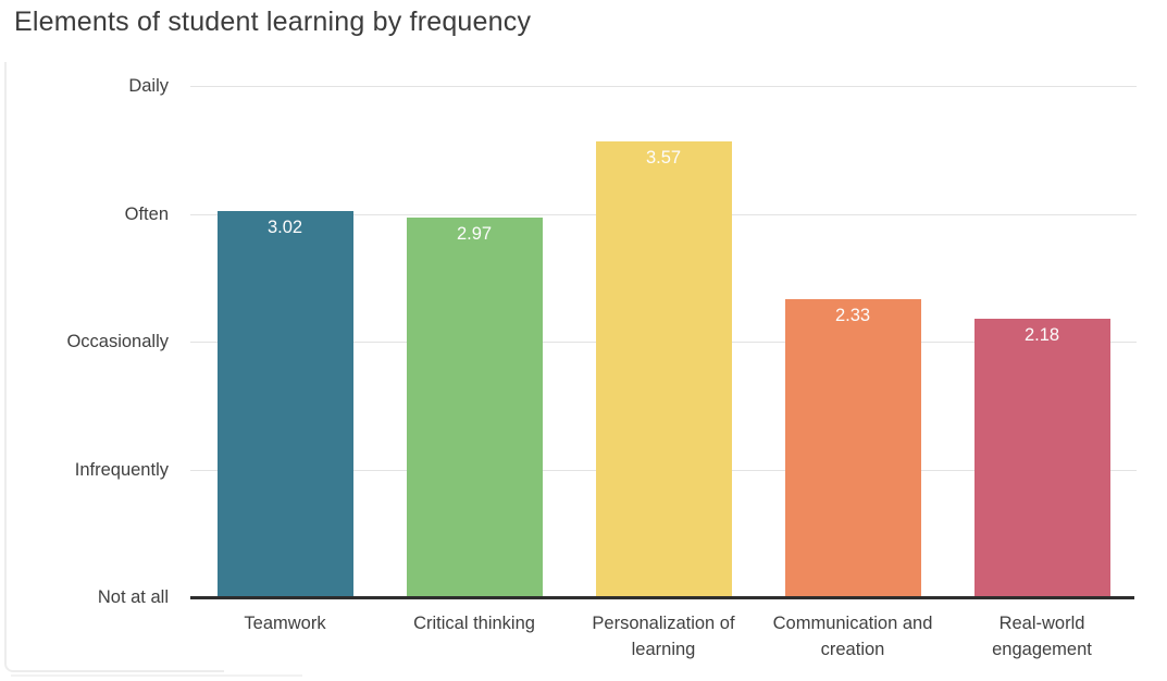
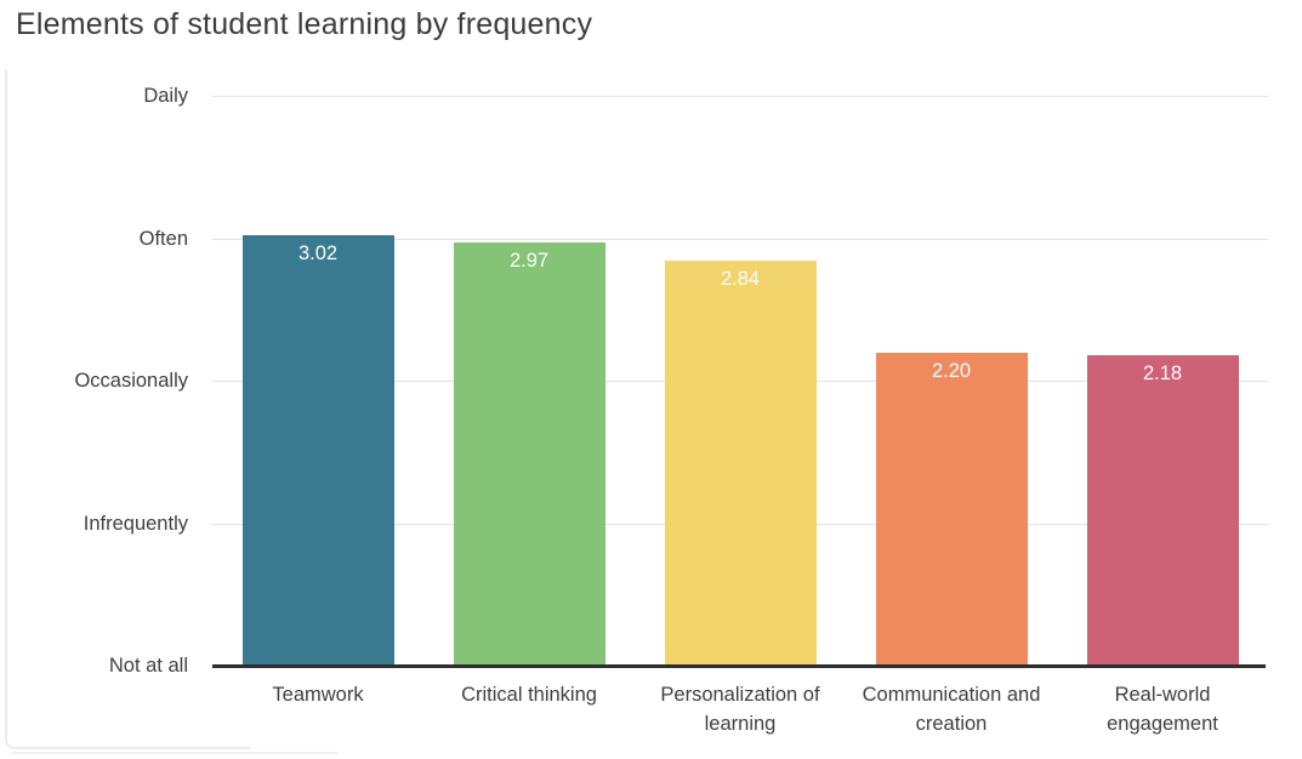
Personalization of learning: 3.57 -> 2.84
Communication and creation: 2.33 -> 2.20
